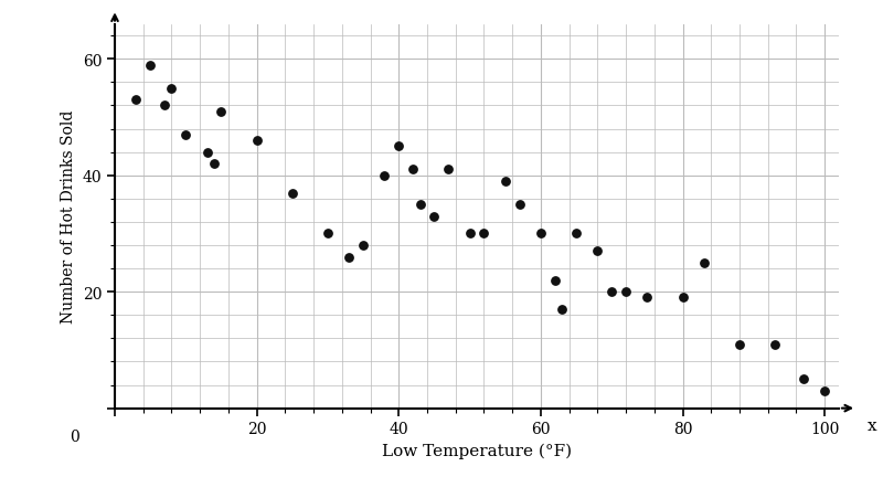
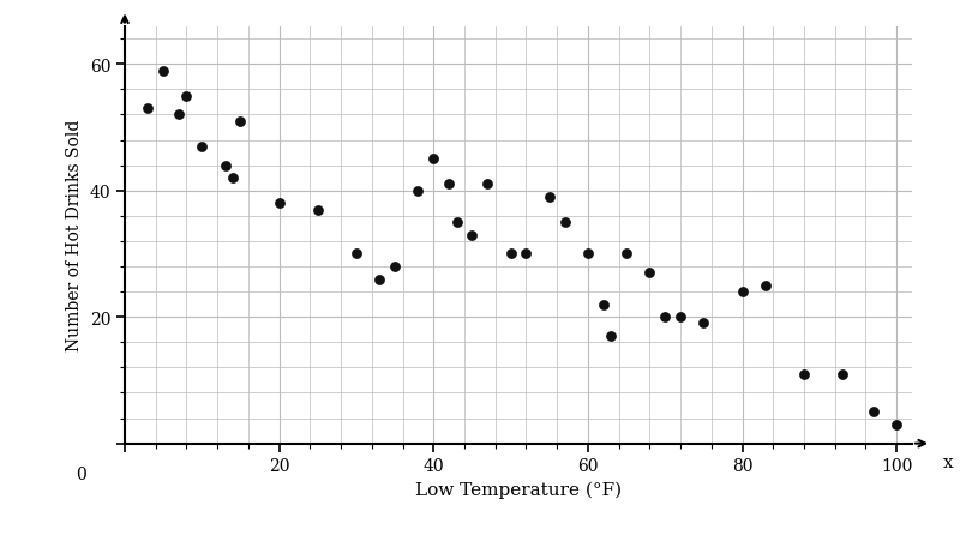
20: 46 -> 38
80: 19 -> 24
